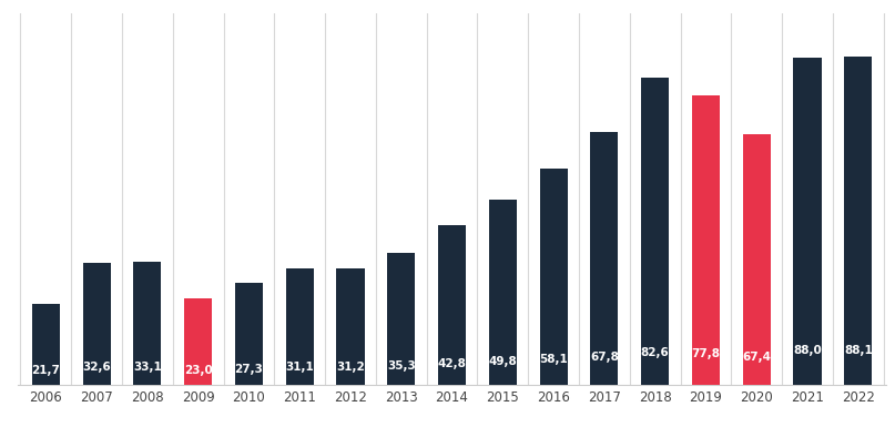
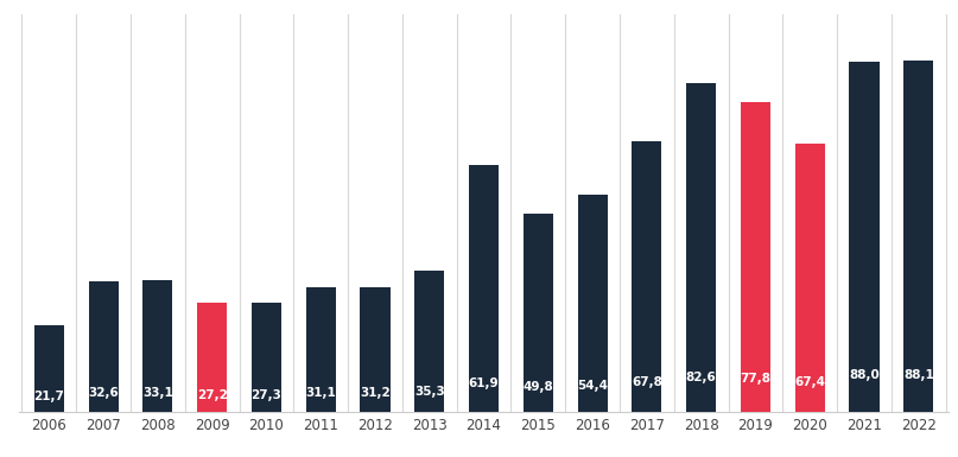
2009: 23,0 -> 27,2
2014: 42,8 -> 61,9
2016: 58,1 -> 54,4
